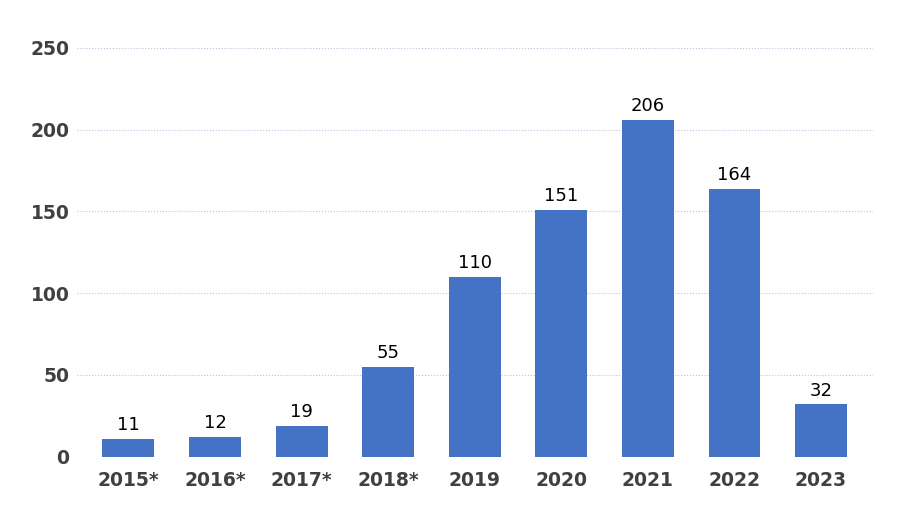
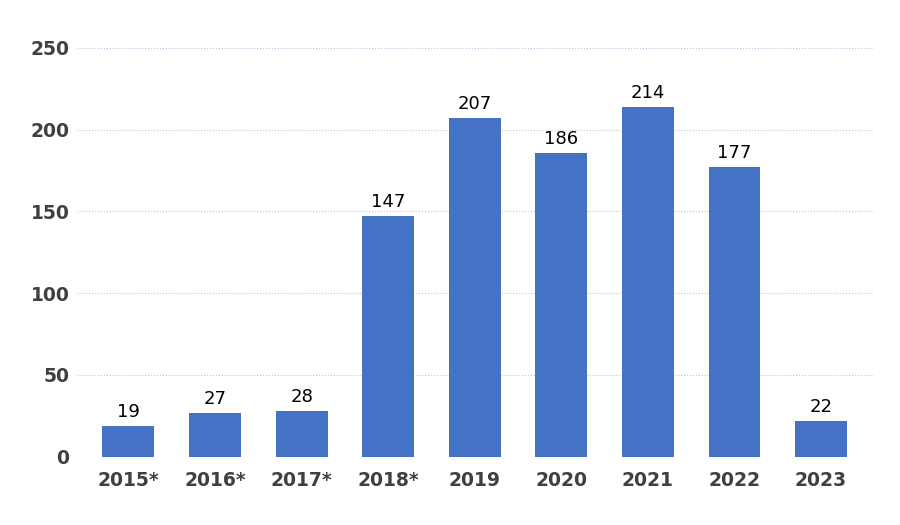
2015*: 11 -> 19
2016*: 12 -> 27
2017*: 19 -> 28
2018*: 55 -> 147
2019: 110 -> 207
2020: 151 -> 186
2021: 206 -> 214
2022: 164 -> 177
2023: 32 -> 22
